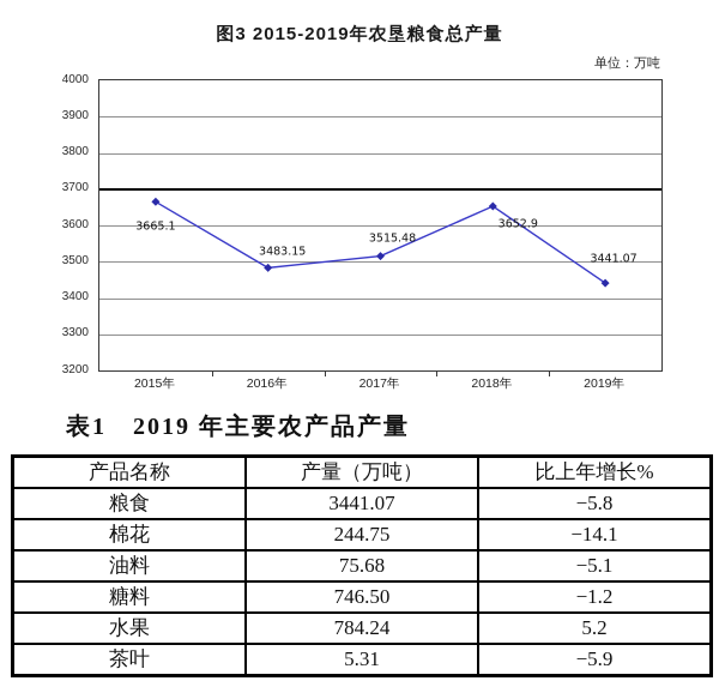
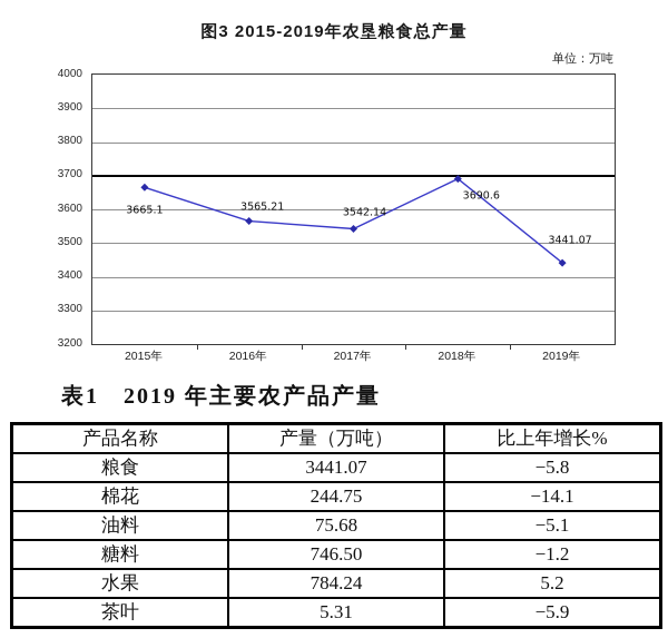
2016年: 3483.15 -> 3565.21
2017年: 3515.48 -> 3542.14
2018年: 3652.9 -> 3690.6
